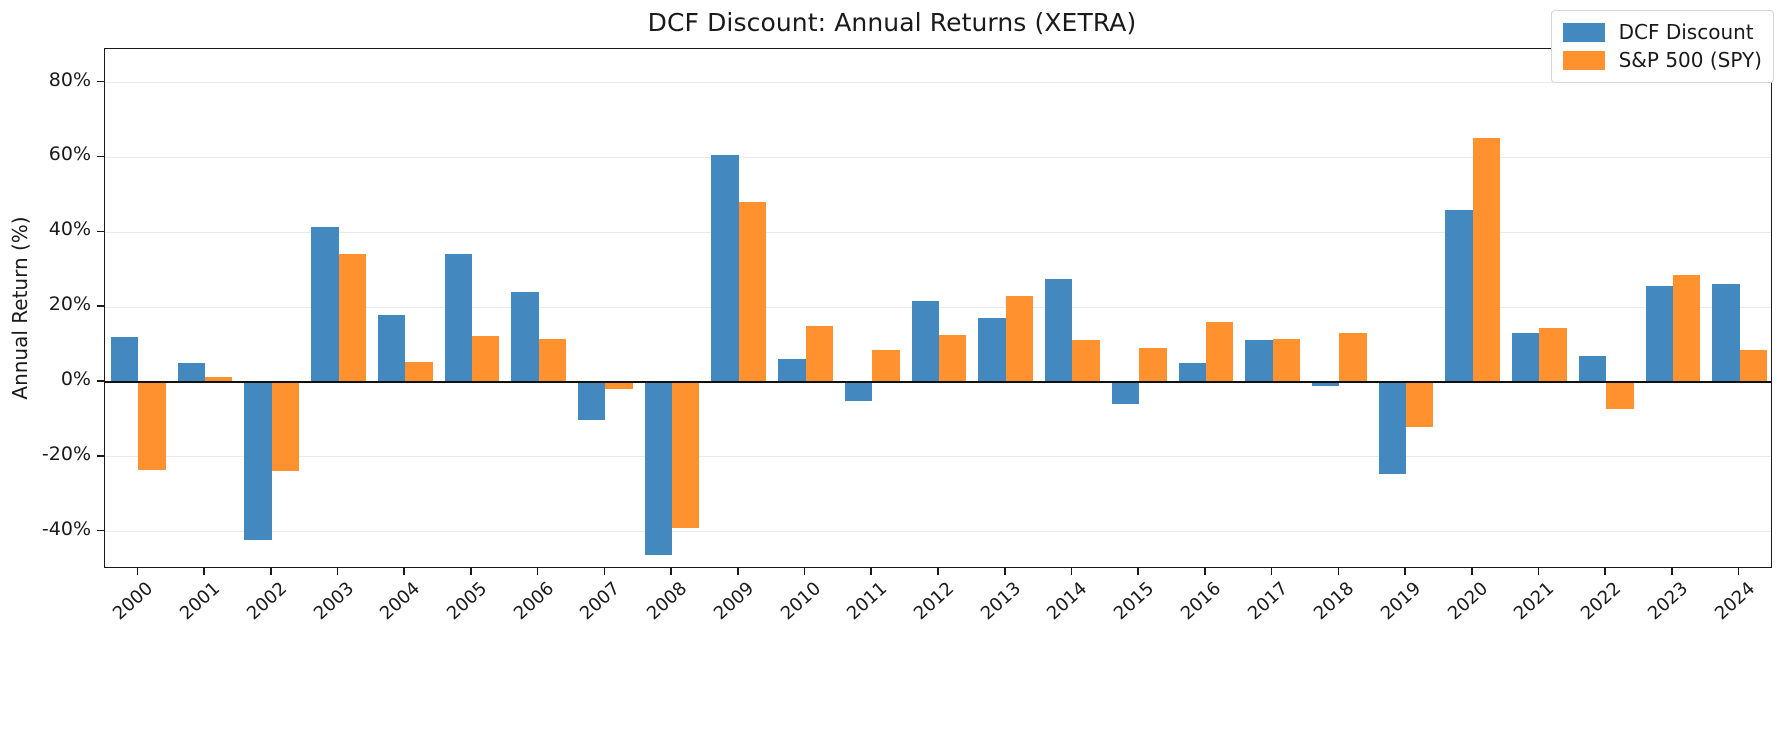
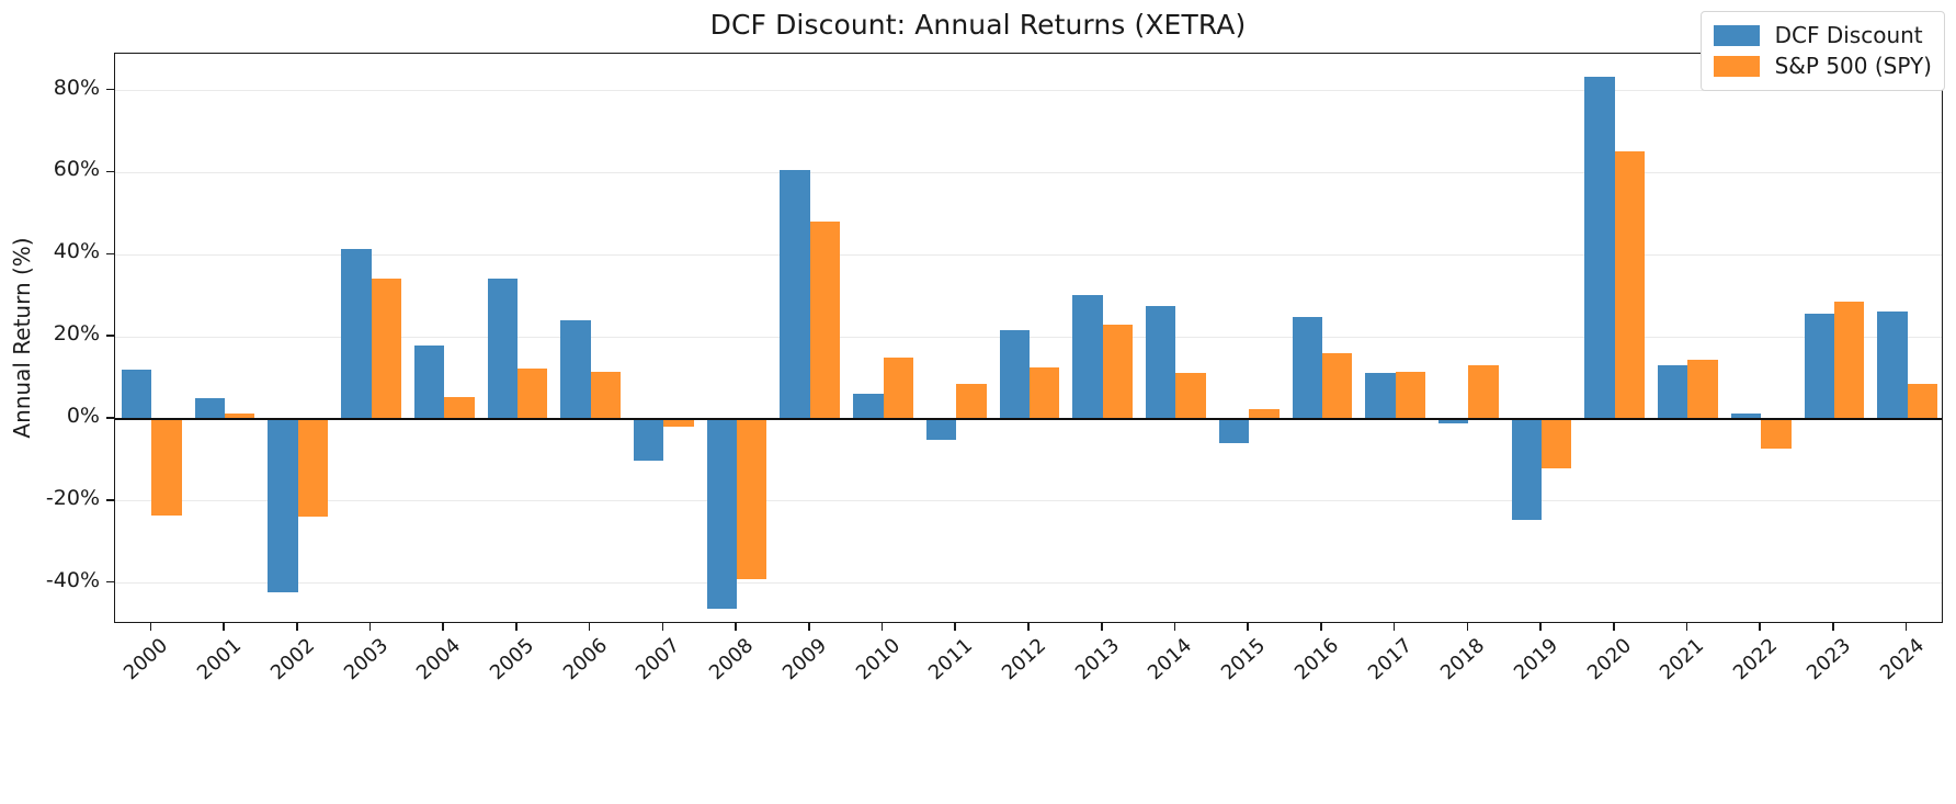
DCF Discount/2013: 17% -> 30%
S&P 500 (SPY)/2015: 9% -> 2%
DCF Discount/2016: 5% -> 25%
DCF Discount/2020: 46% -> 84%
DCF Discount/2022: 7% -> 1%
